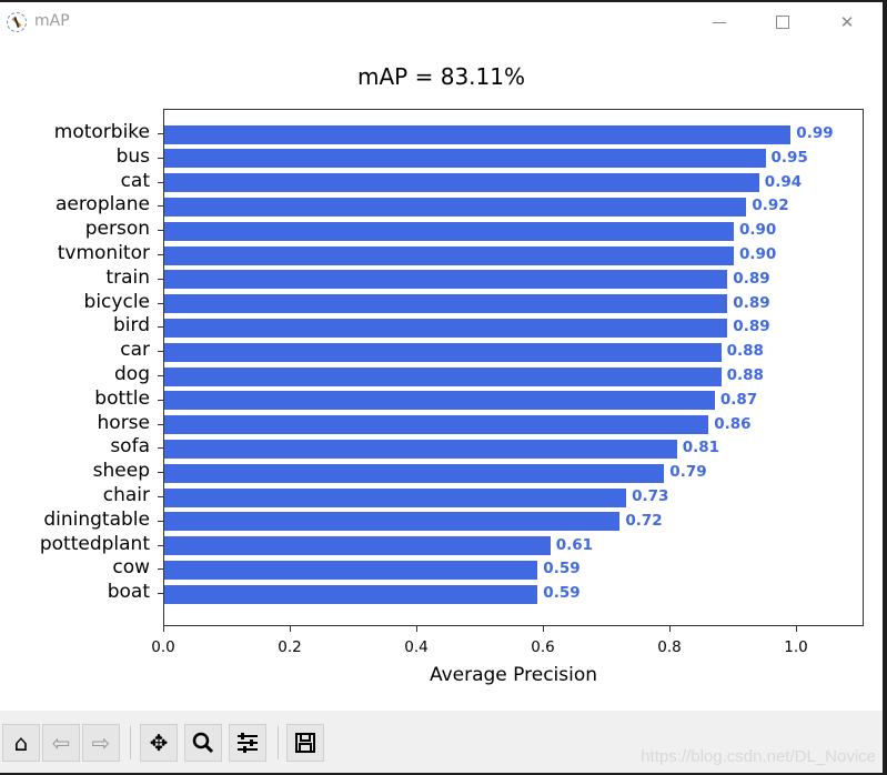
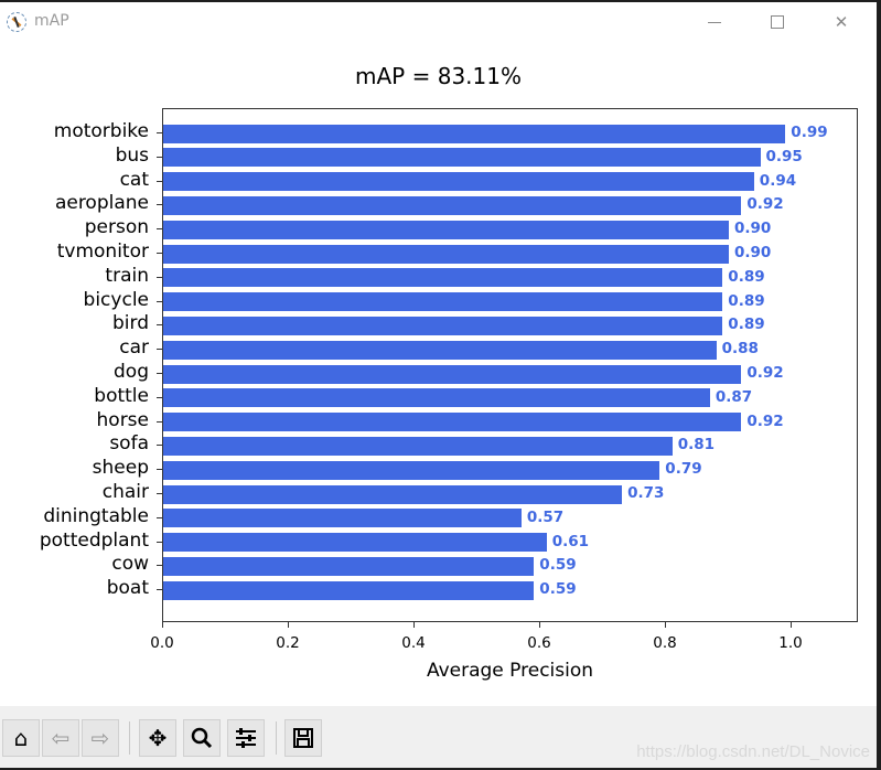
dog: 0.88 -> 0.92
horse: 0.86 -> 0.92
diningtable: 0.72 -> 0.57
